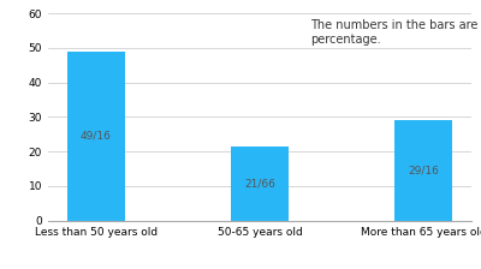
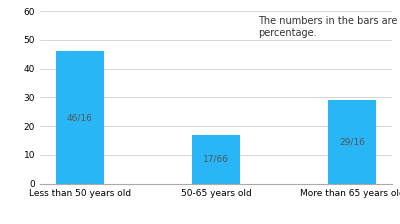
Less than 50 years old: 49 -> 46
50-65 years old: 21 -> 17
